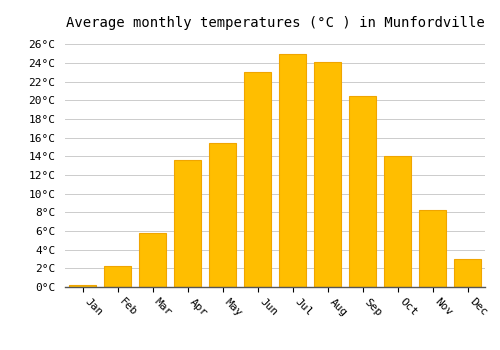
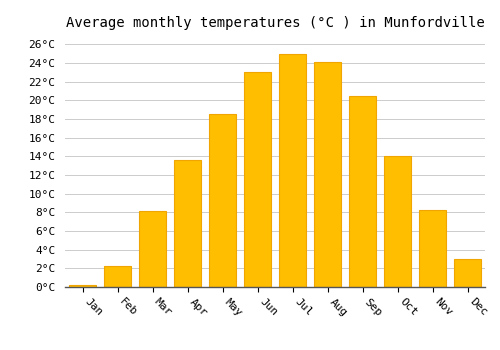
Mar: 5.8°C -> 8.1°C
May: 15.4°C -> 18.5°C
